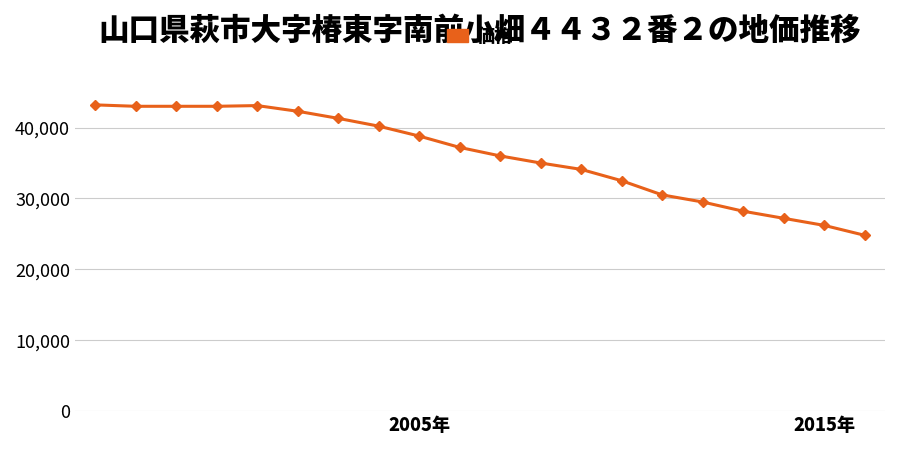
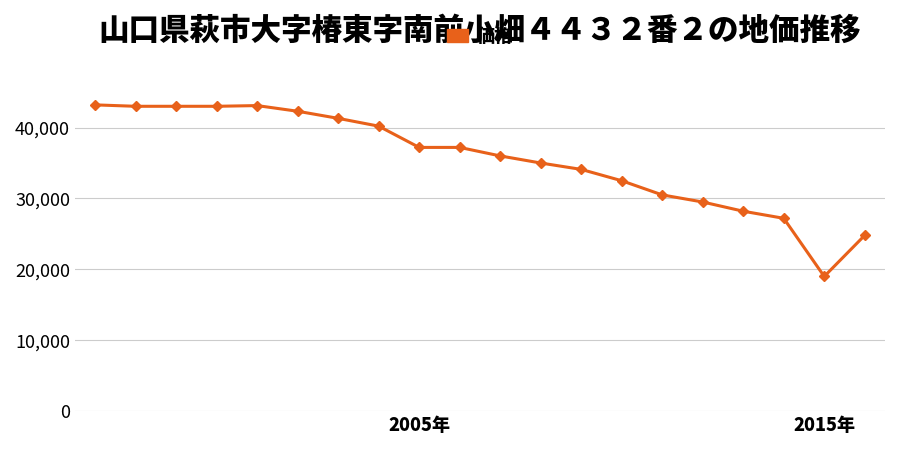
2005年: 38,800 -> 37,200
2015年: 26,200 -> 19,000
